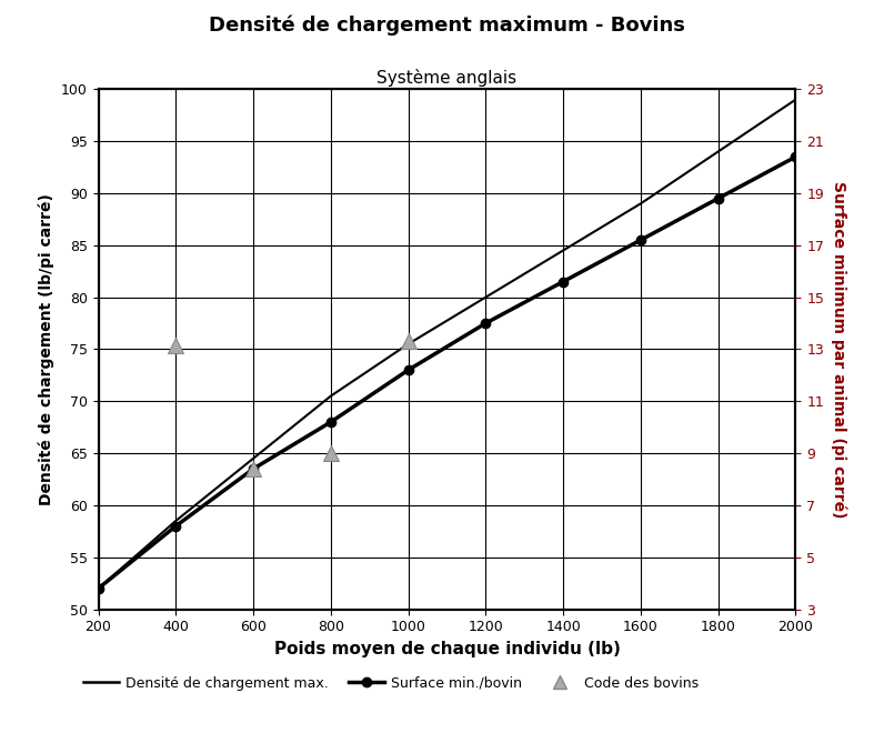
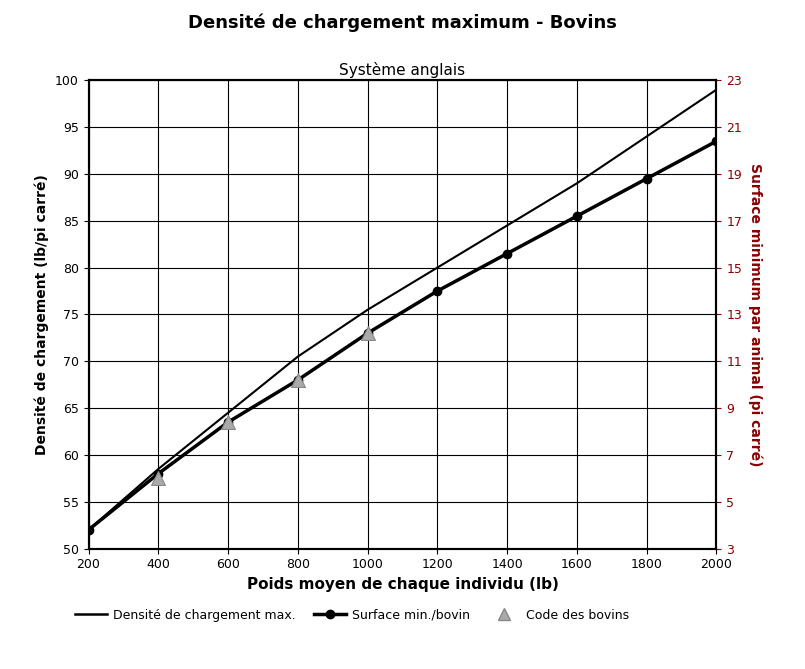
Code des bovins/400: 75.4 -> 57.5
Code des bovins/800: 65.0 -> 68.0
Code des bovins/1000: 75.8 -> 73.0
